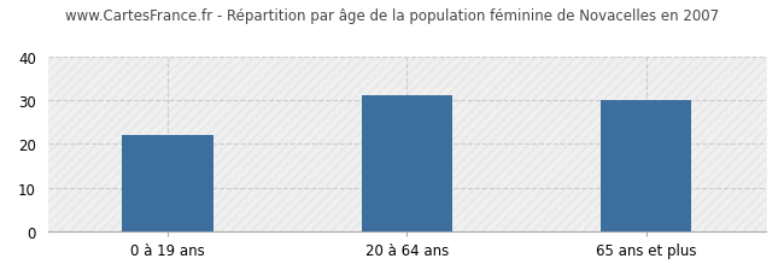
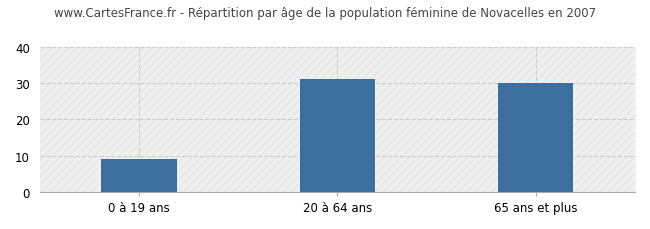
0 à 19 ans: 22 -> 9
